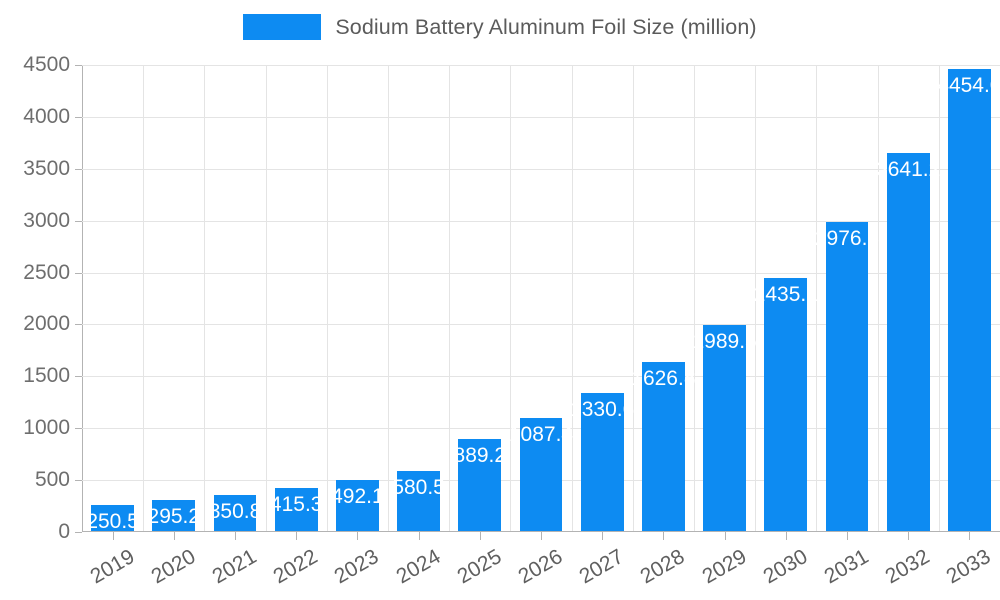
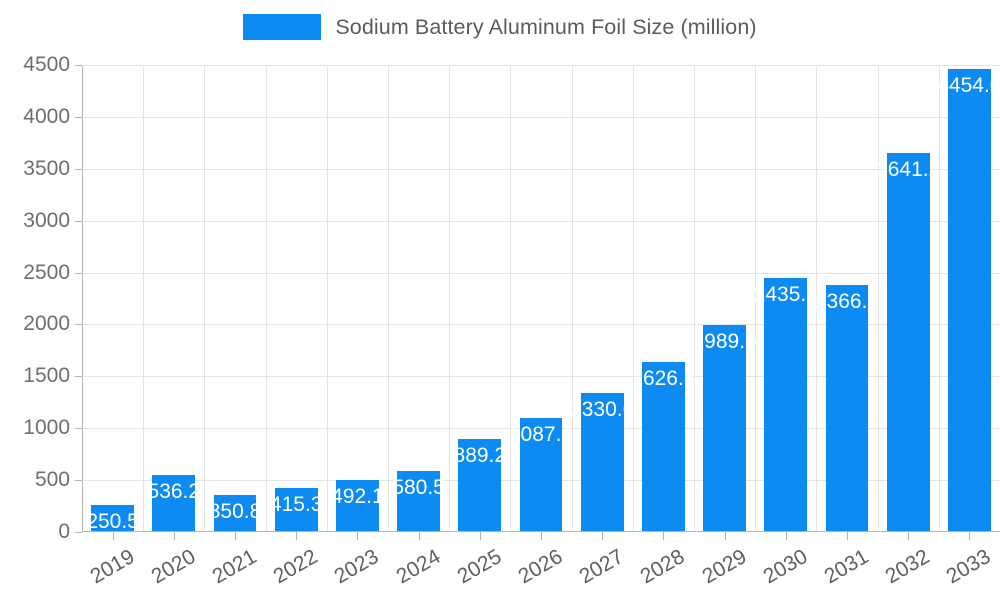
2020: 295.2 -> 536.2
2031: 2976.3 -> 2366.9
